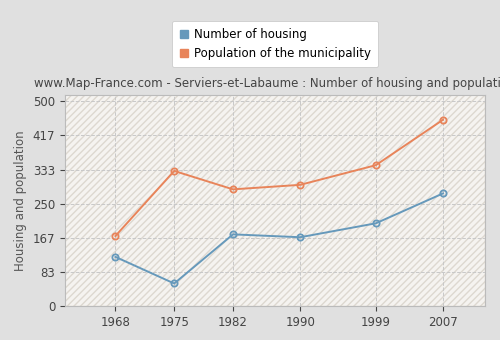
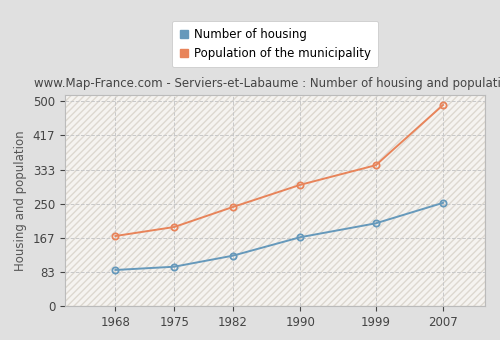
Number of housing/1968: 120 -> 88
Number of housing/1975: 55 -> 96
Population of the municipality/1975: 330 -> 193
Number of housing/1982: 175 -> 123
Population of the municipality/1982: 285 -> 242
Number of housing/2007: 275 -> 252
Population of the municipality/2007: 455 -> 491
